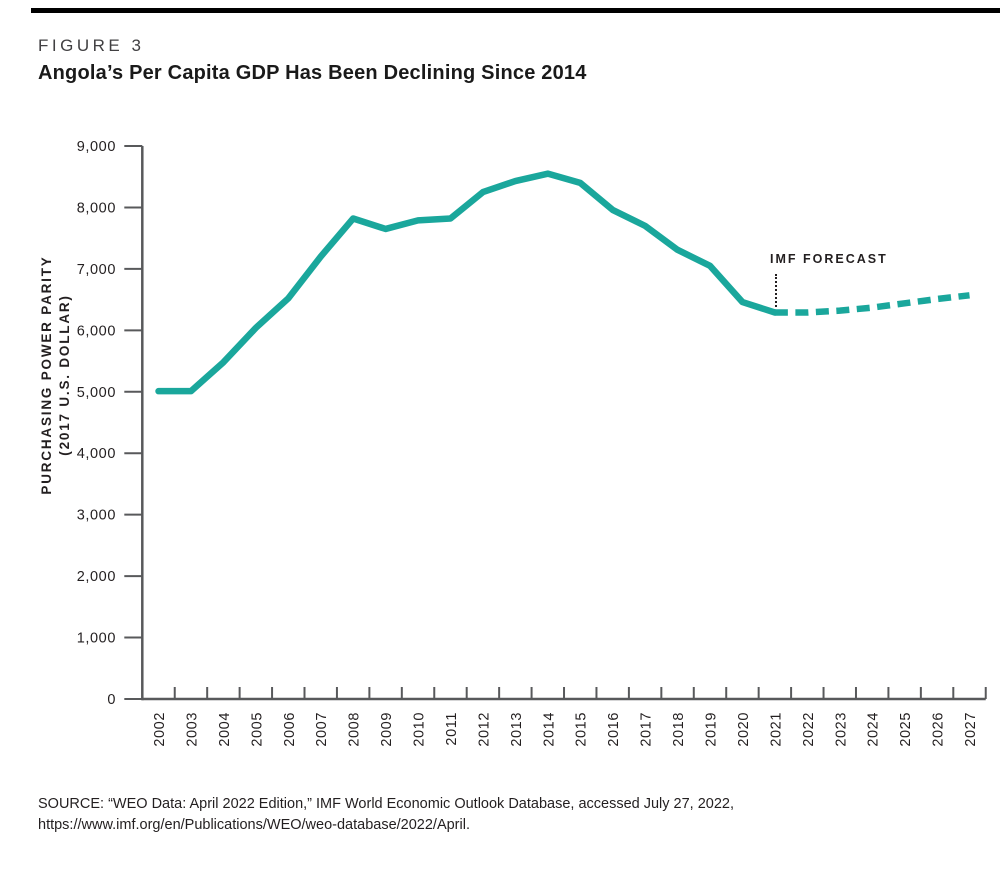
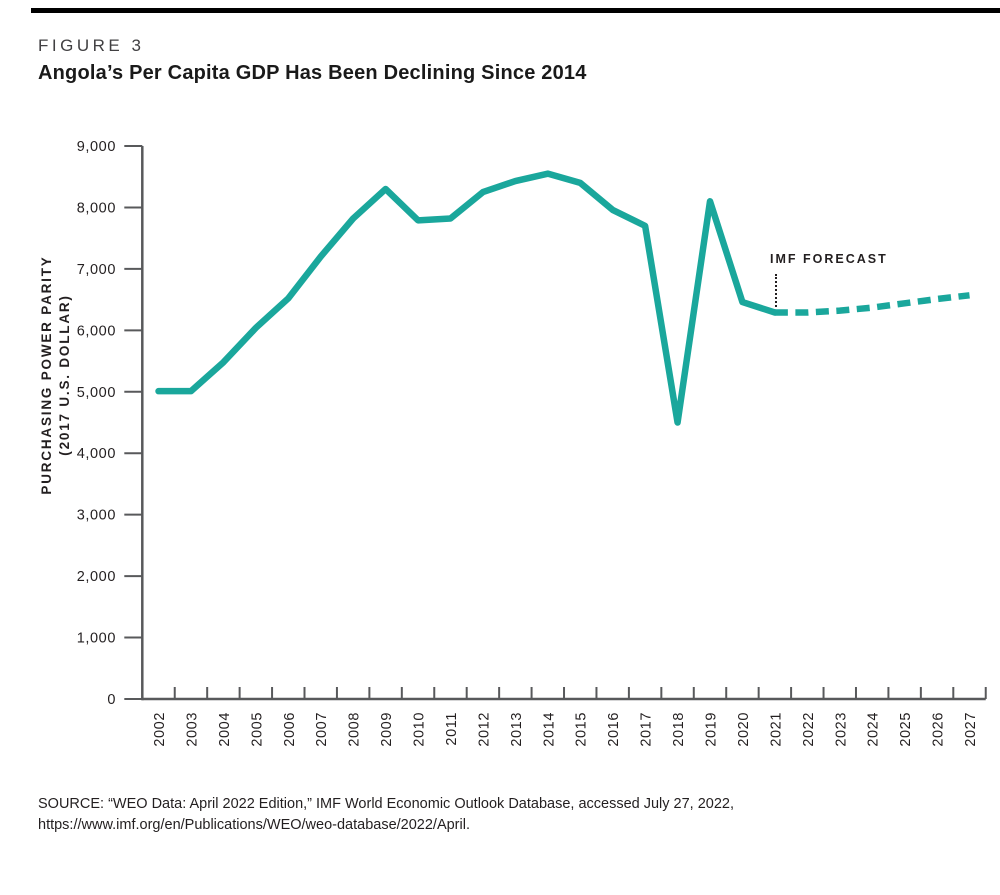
2009: 7600 -> 8300
2018: 7300 -> 4500
2019: 7000 -> 8100
